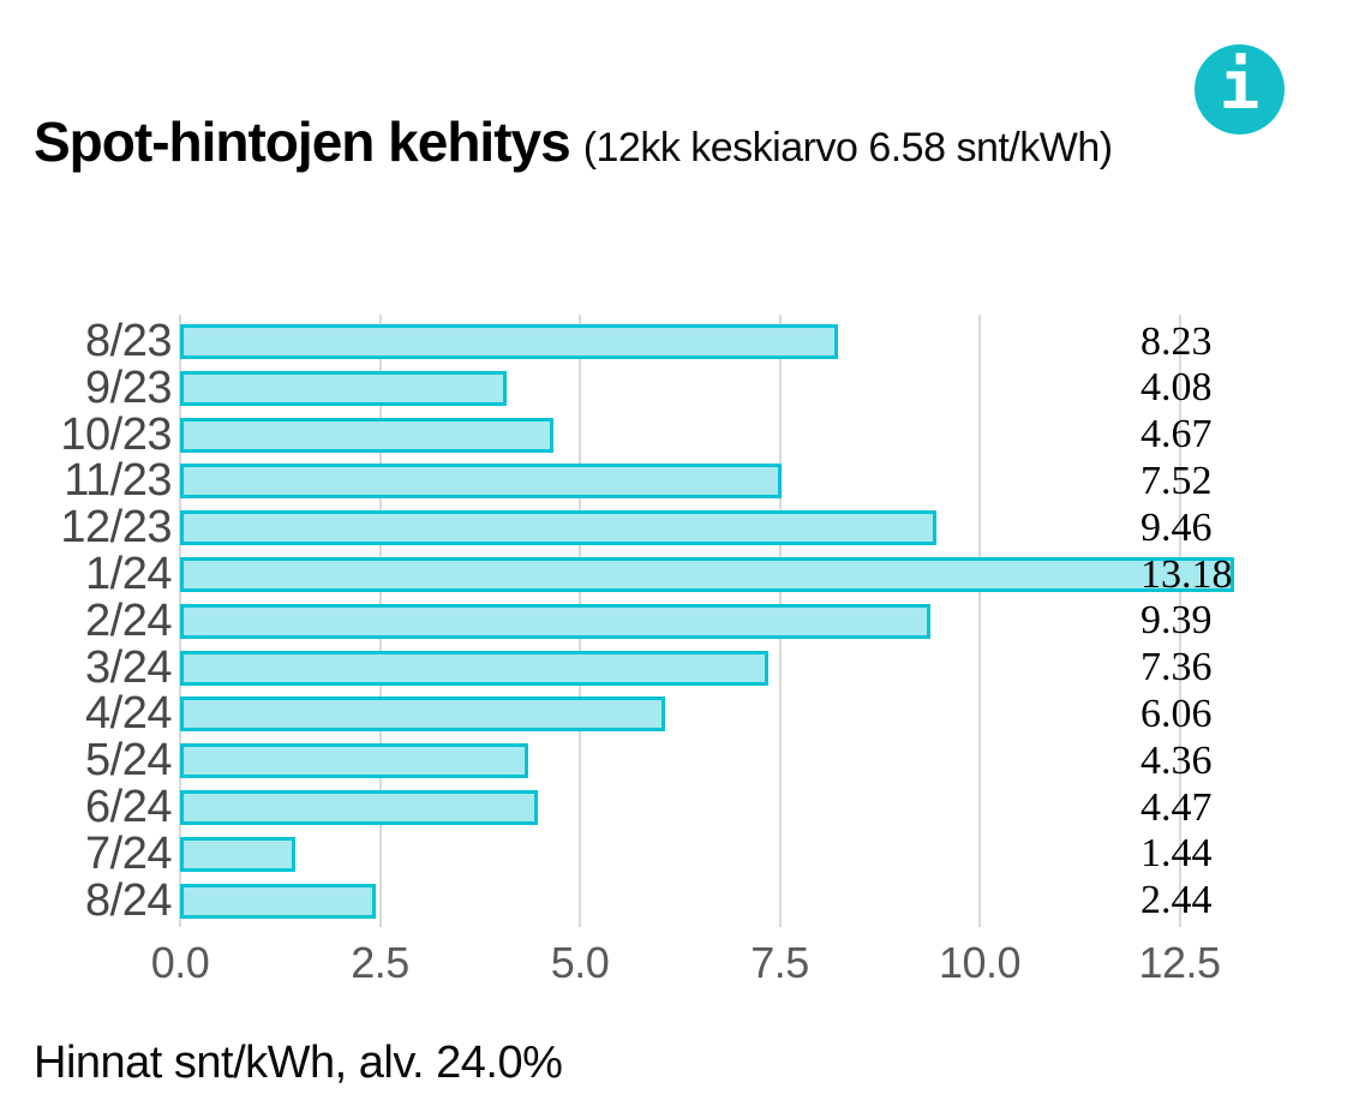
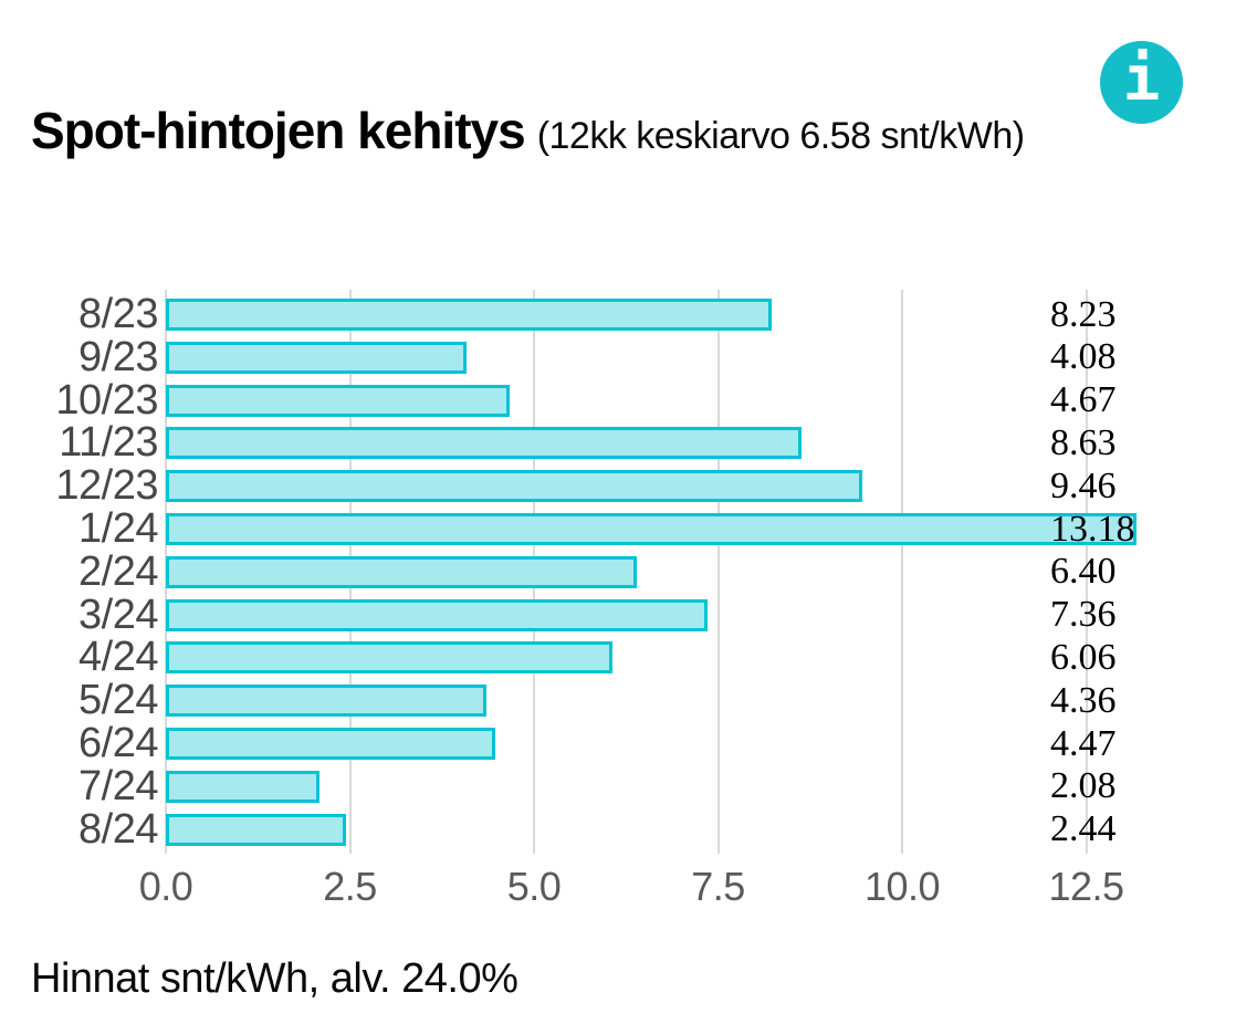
11/23: 7.52 -> 8.63
2/24: 9.39 -> 6.40
7/24: 1.44 -> 2.08
